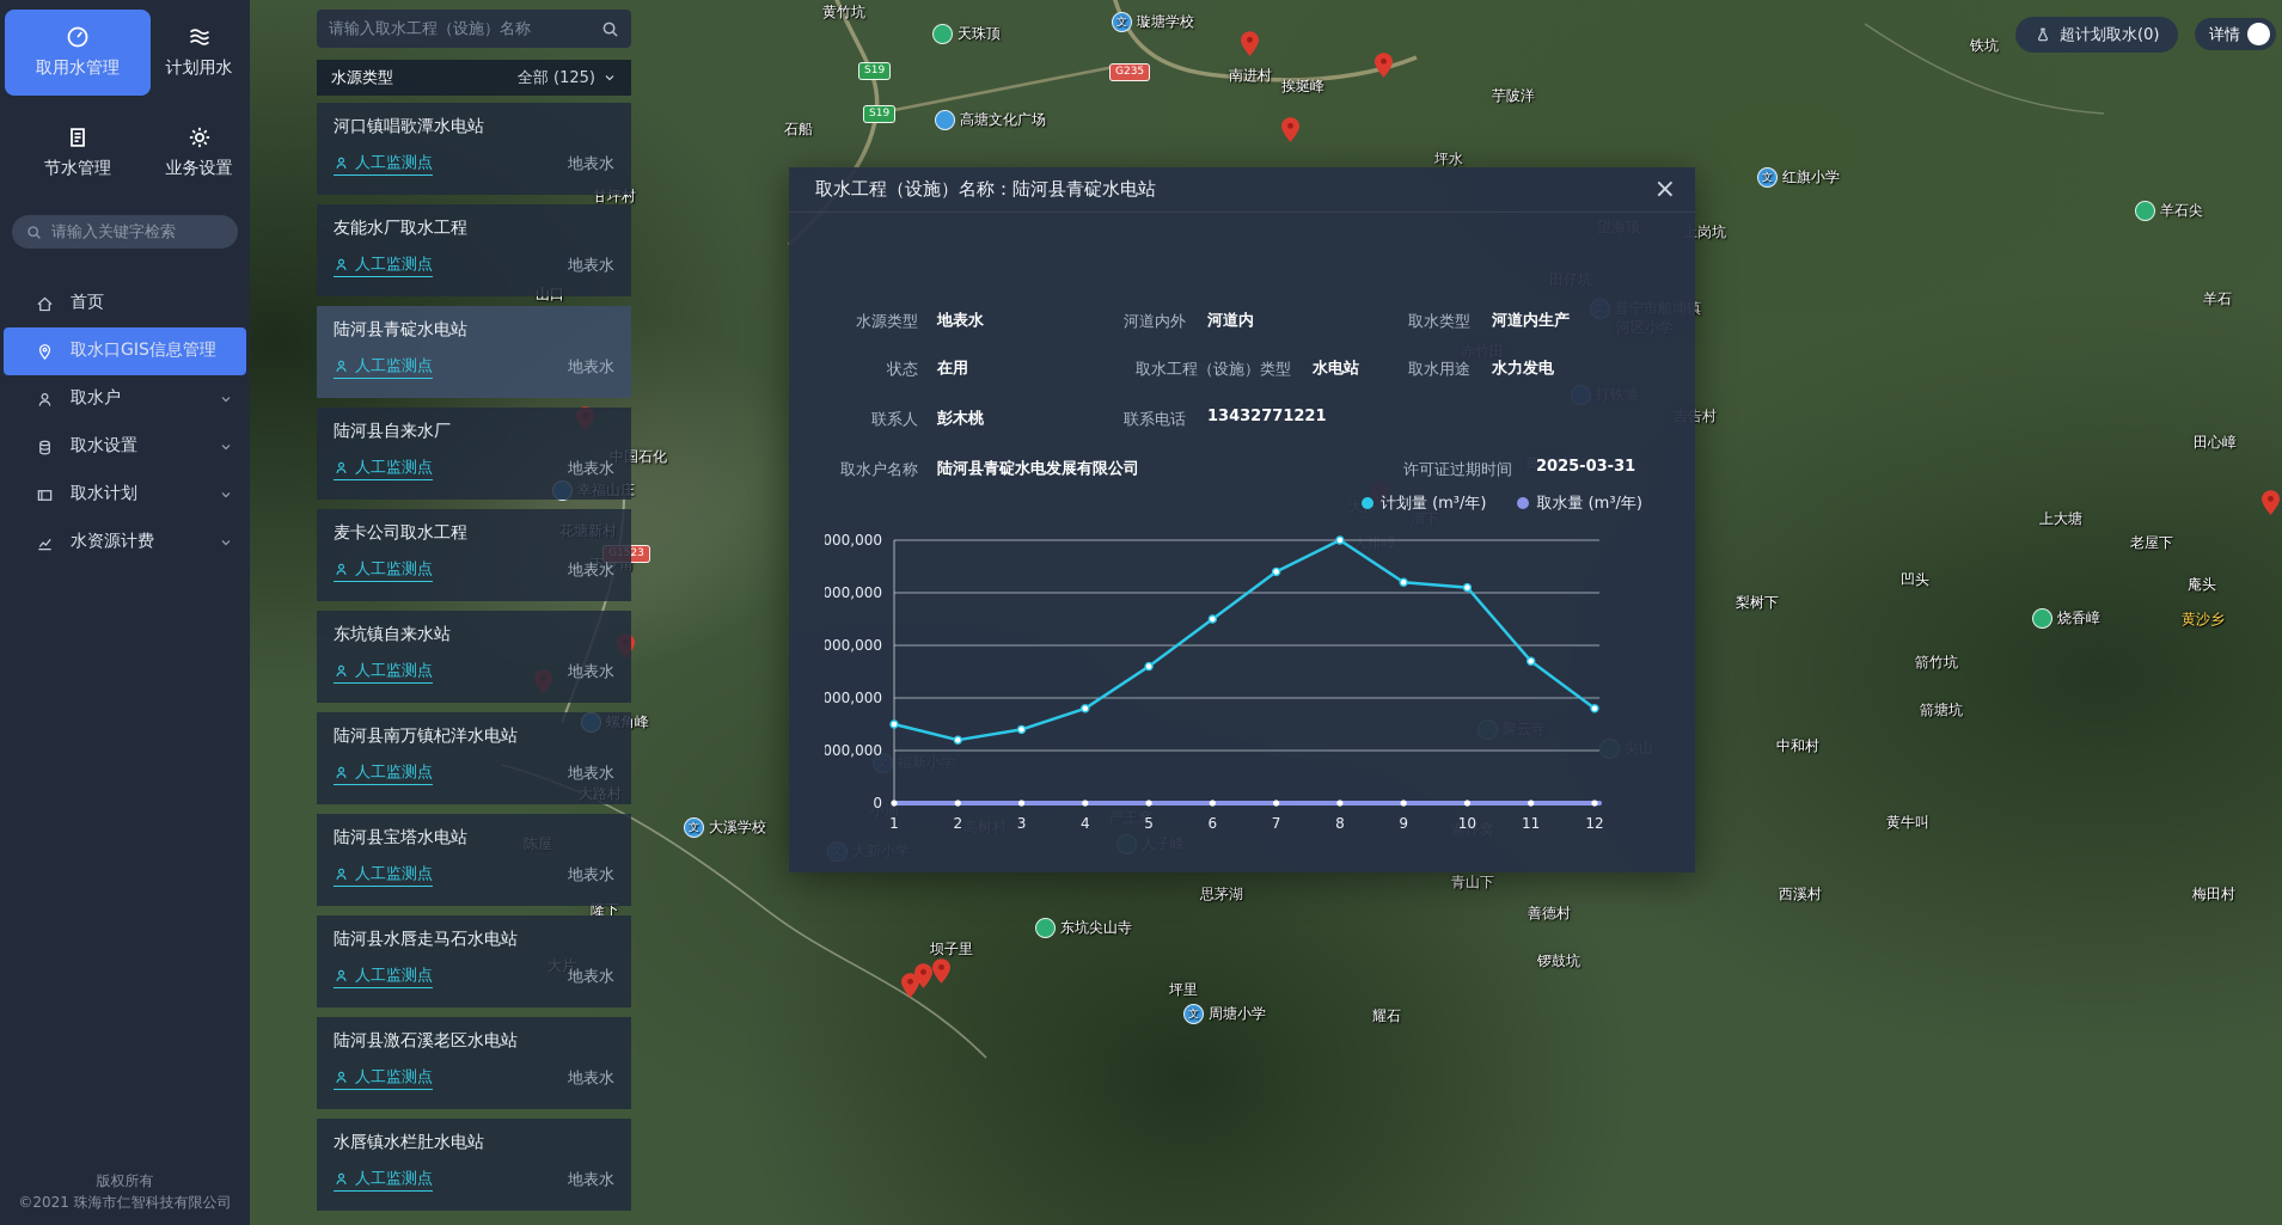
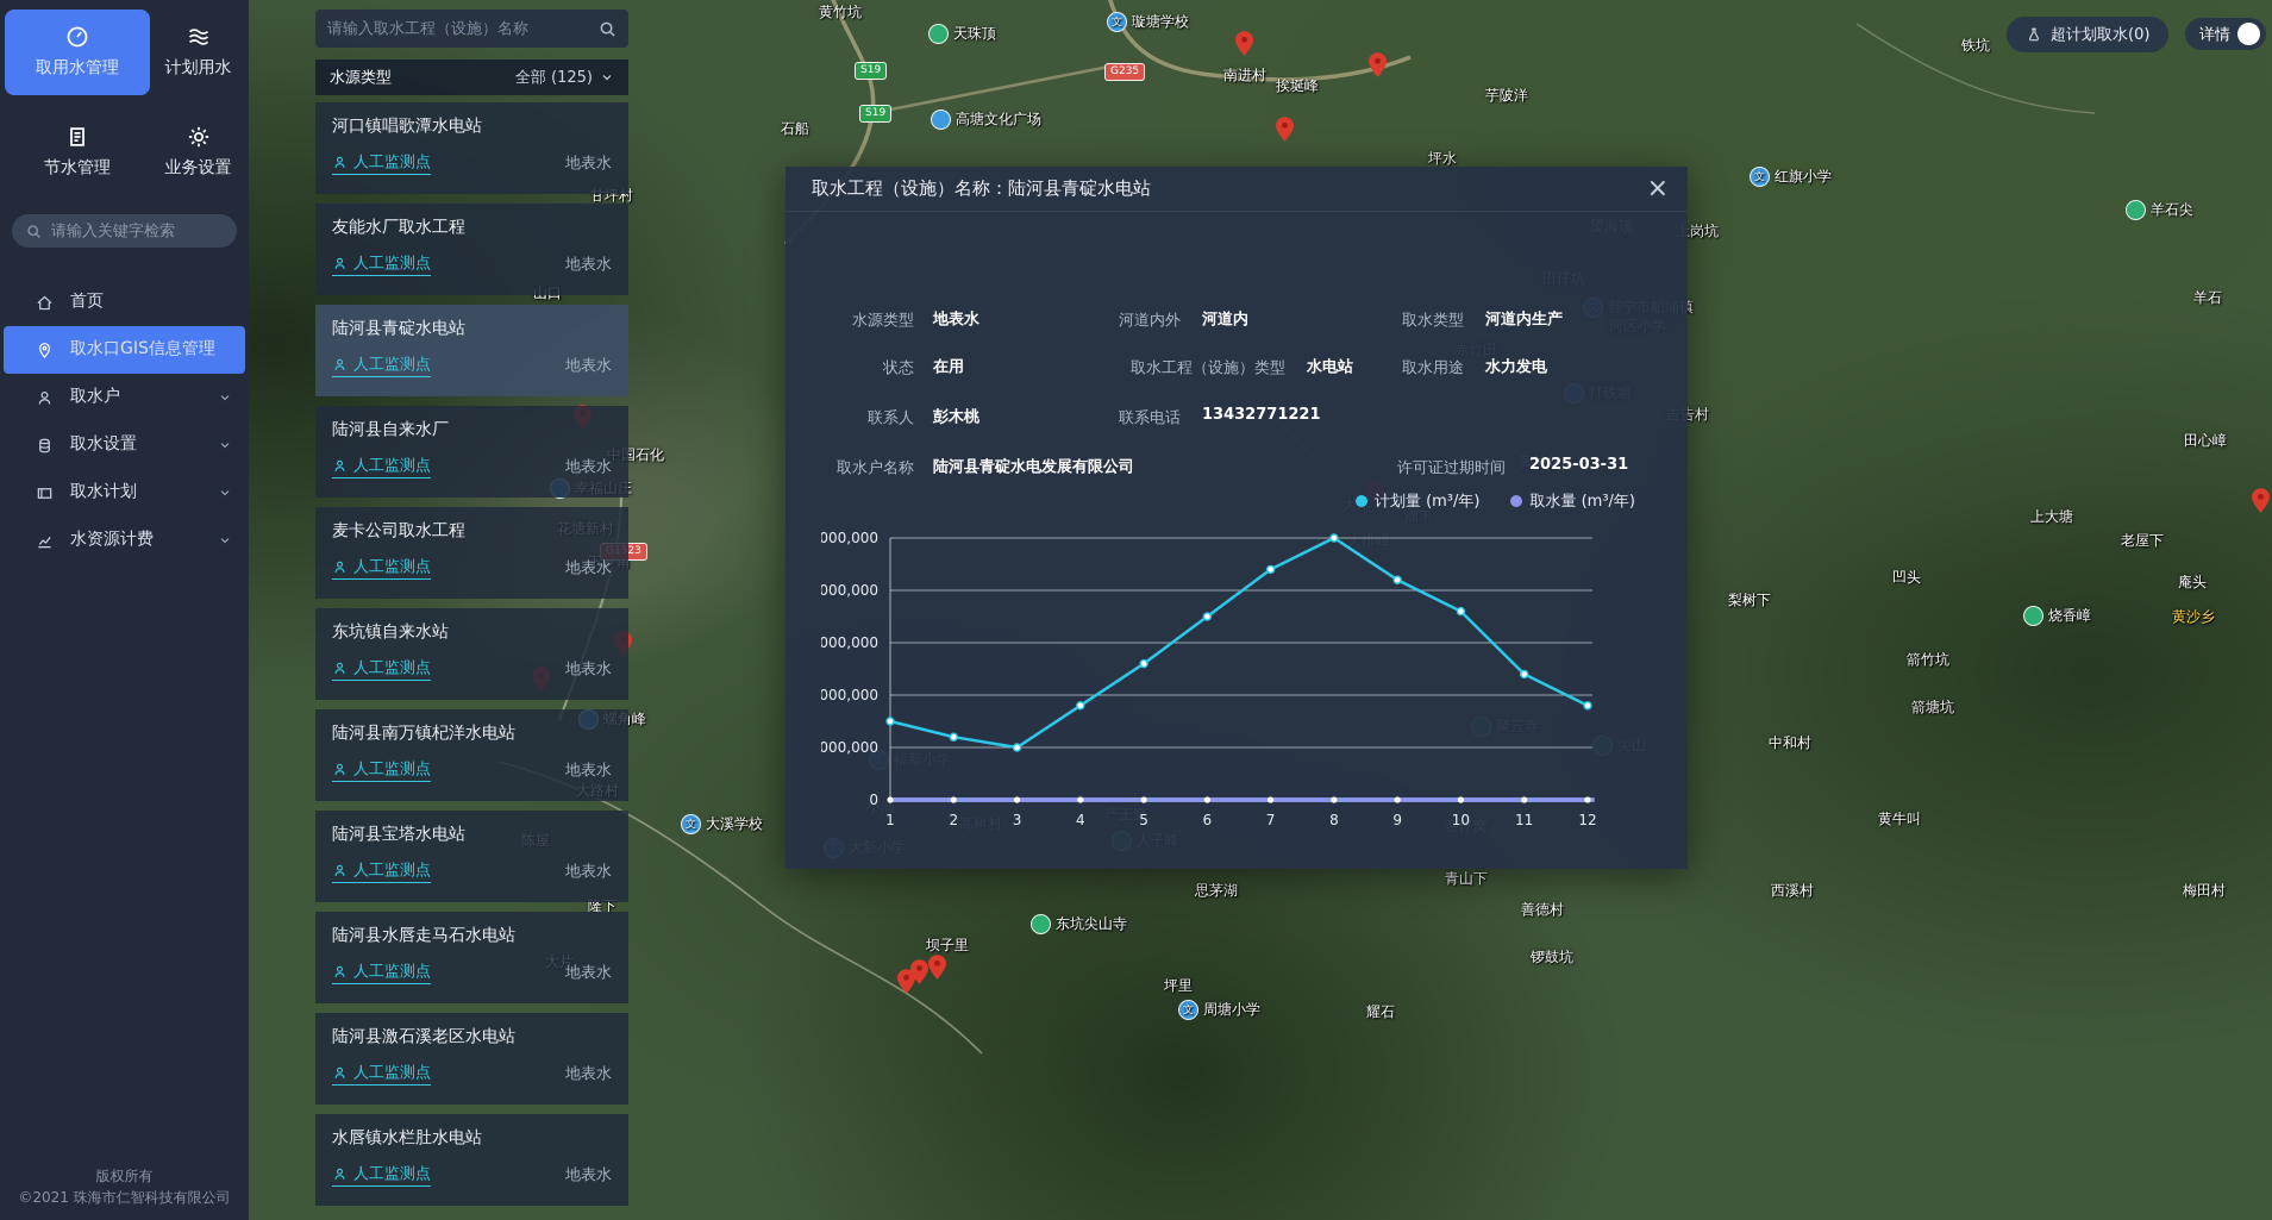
计划量 (m³/年)/3: 1400000 -> 1000000
计划量 (m³/年)/10: 4100000 -> 3600000
计划量 (m³/年)/11: 2700000 -> 2400000
